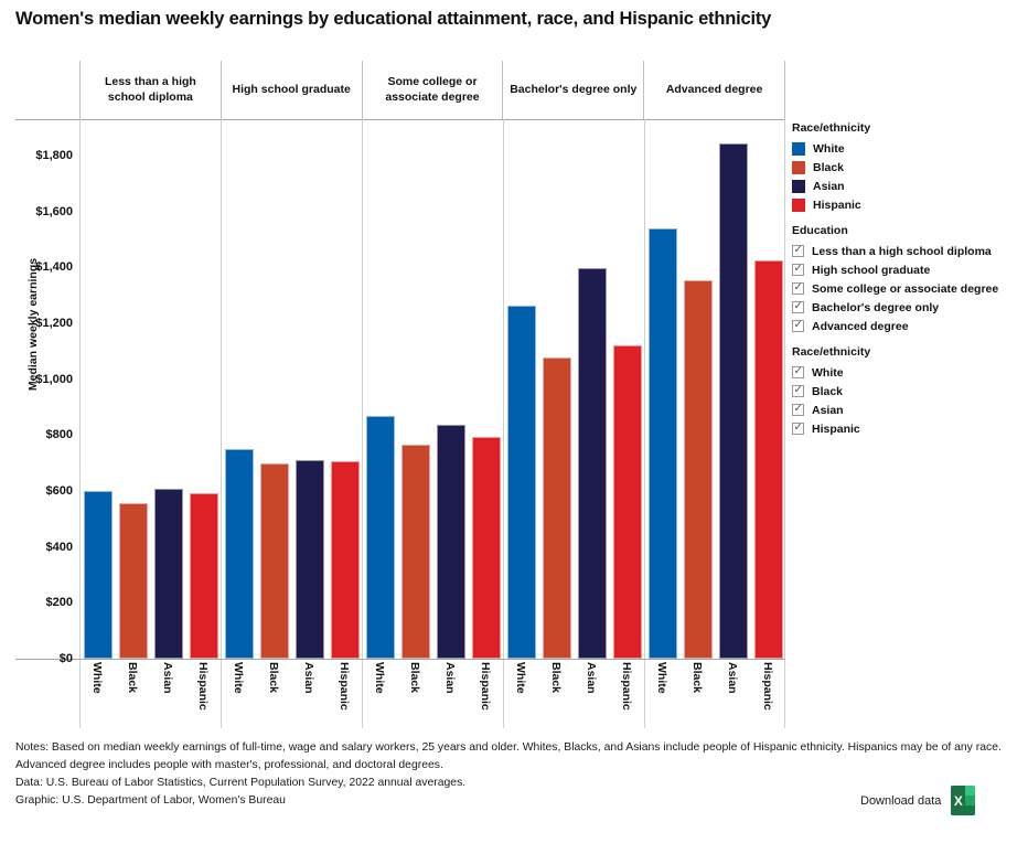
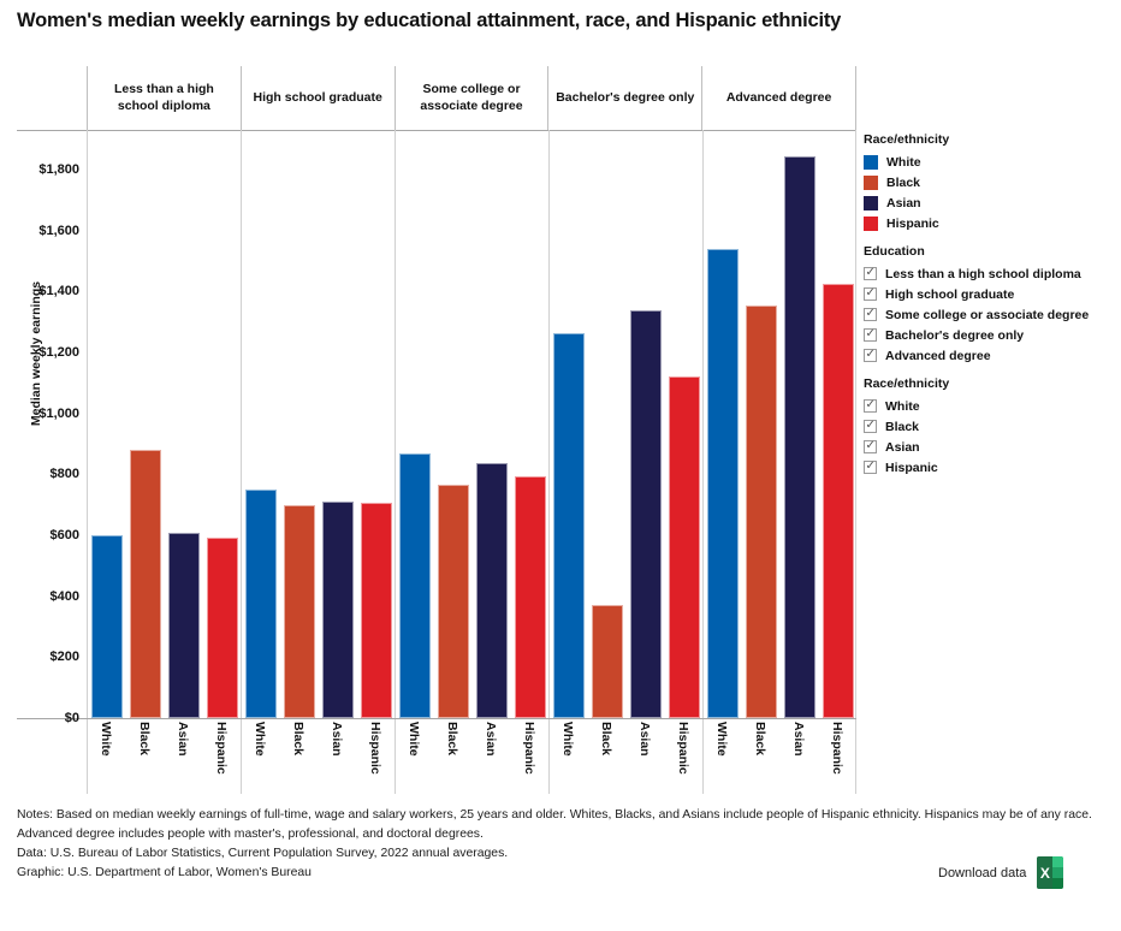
Black/Less than a high school diploma: $560 -> $880
Black/Bachelor's degree only: $1080 -> $370
Asian/Bachelor's degree only: $1400 -> $1340
